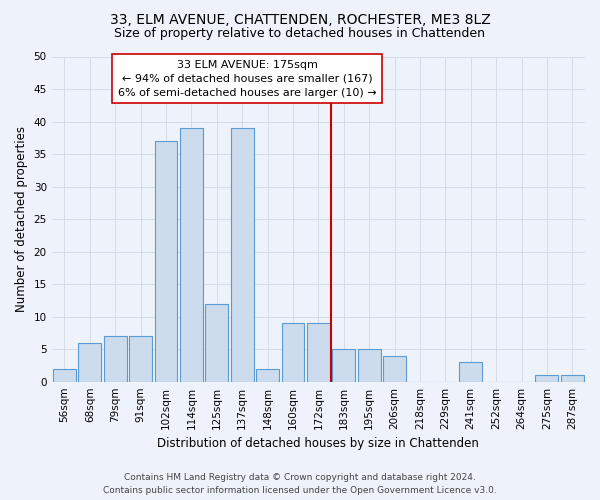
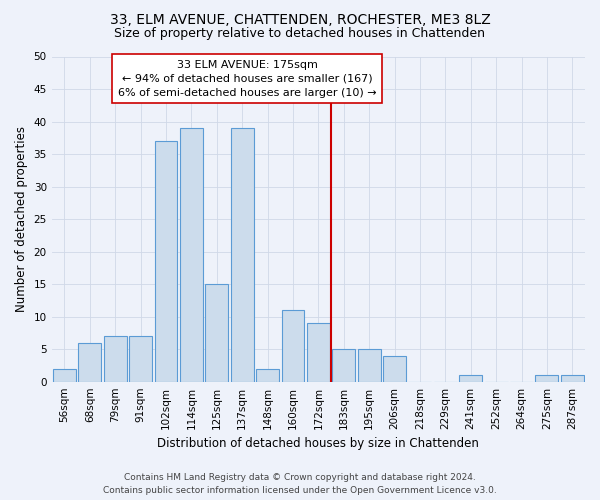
125sqm: 12 -> 15
160sqm: 9 -> 11
241sqm: 3 -> 1
